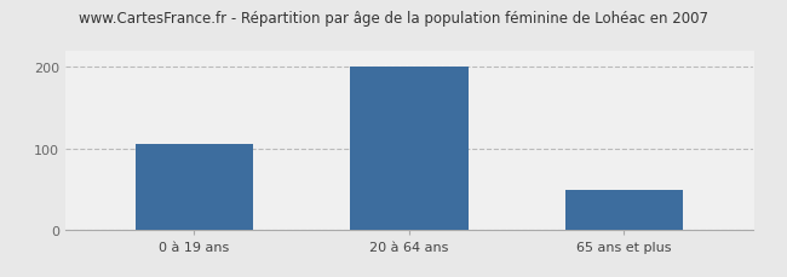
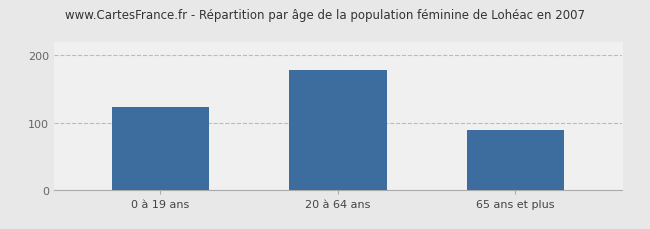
0 à 19 ans: 105 -> 124
20 à 64 ans: 200 -> 178
65 ans et plus: 50 -> 90
